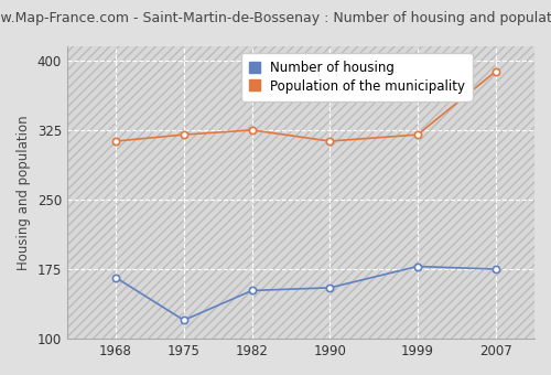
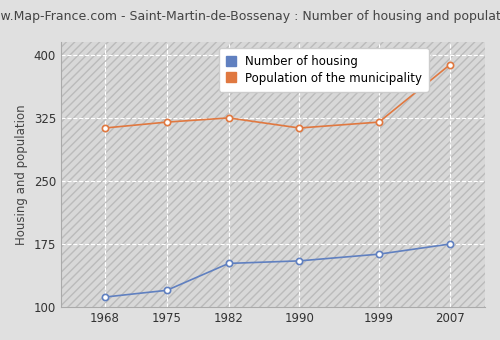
Number of housing/1968: 166 -> 112
Number of housing/1999: 178 -> 163
